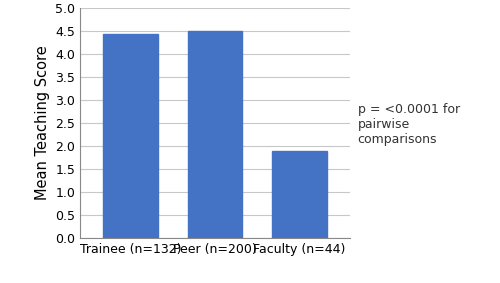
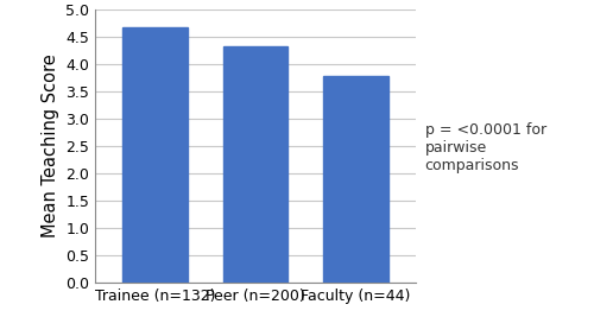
Trainee (n=132): 4.45 -> 4.68
Peer (n=200): 4.50 -> 4.33
Faculty (n=44): 1.90 -> 3.80
